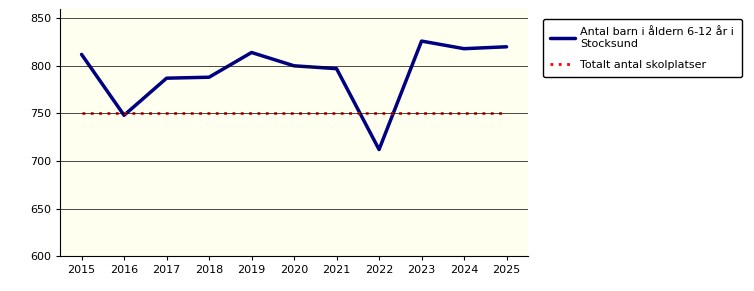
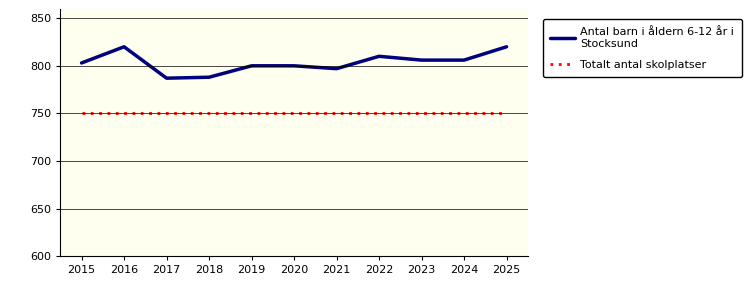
2015: 812 -> 803
2016: 748 -> 820
2019: 814 -> 800
2022: 712 -> 810
2023: 826 -> 806
2024: 818 -> 806
